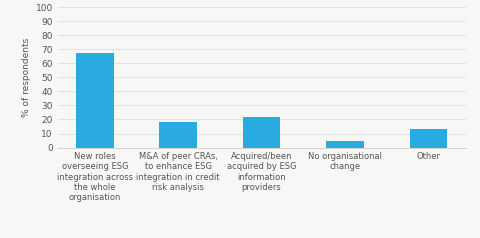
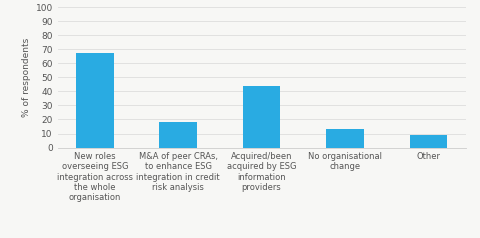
Acquired/been acquired by ESG information providers: 22 -> 44
No organisational change: 5 -> 13
Other: 13 -> 9
